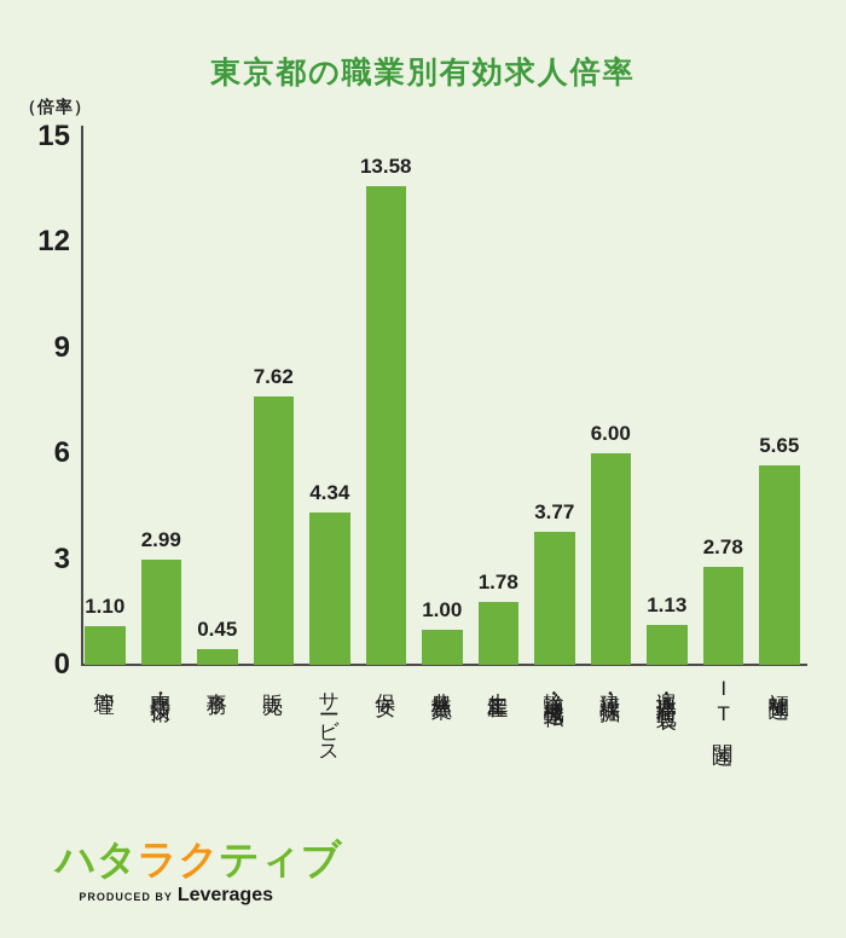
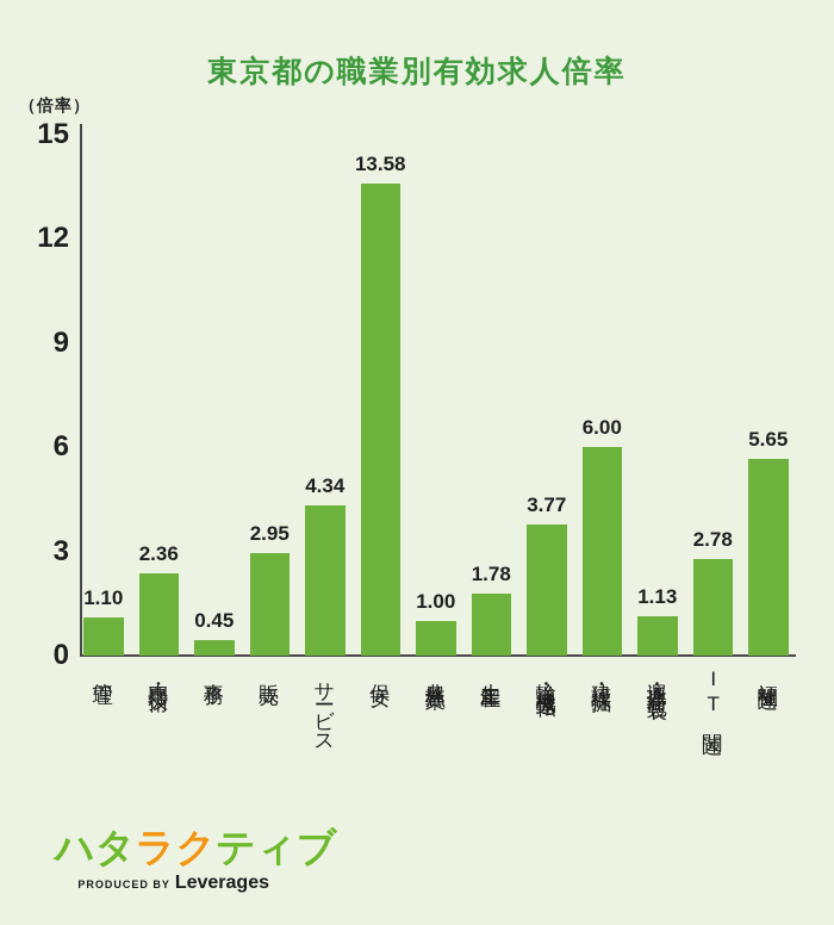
専門・技術: 2.99 -> 2.36
販売: 7.62 -> 2.95
